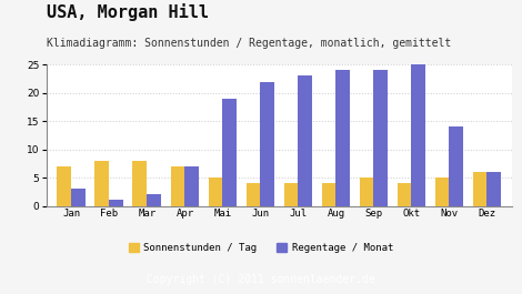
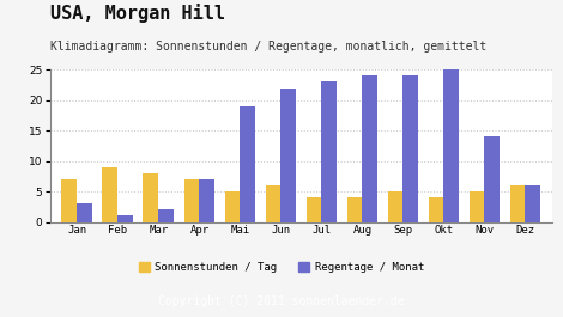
Sonnenstunden / Tag/Feb: 8 -> 9
Sonnenstunden / Tag/Jun: 4 -> 6
